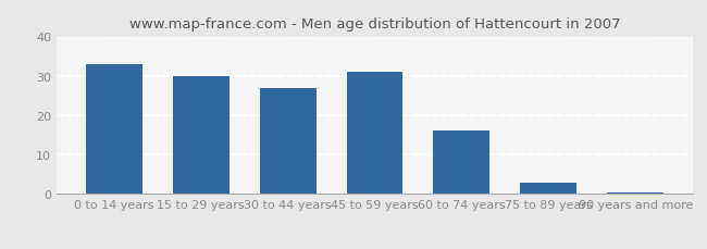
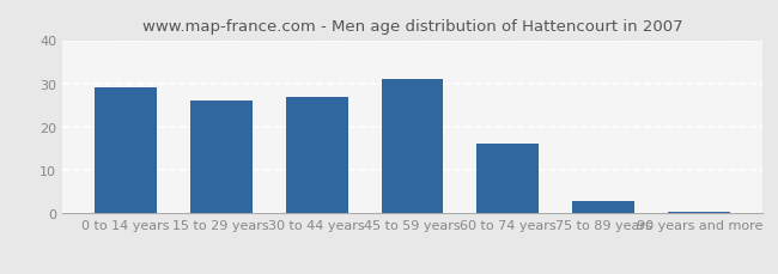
0 to 14 years: 33.0 -> 29.0
15 to 29 years: 30.0 -> 26.0
